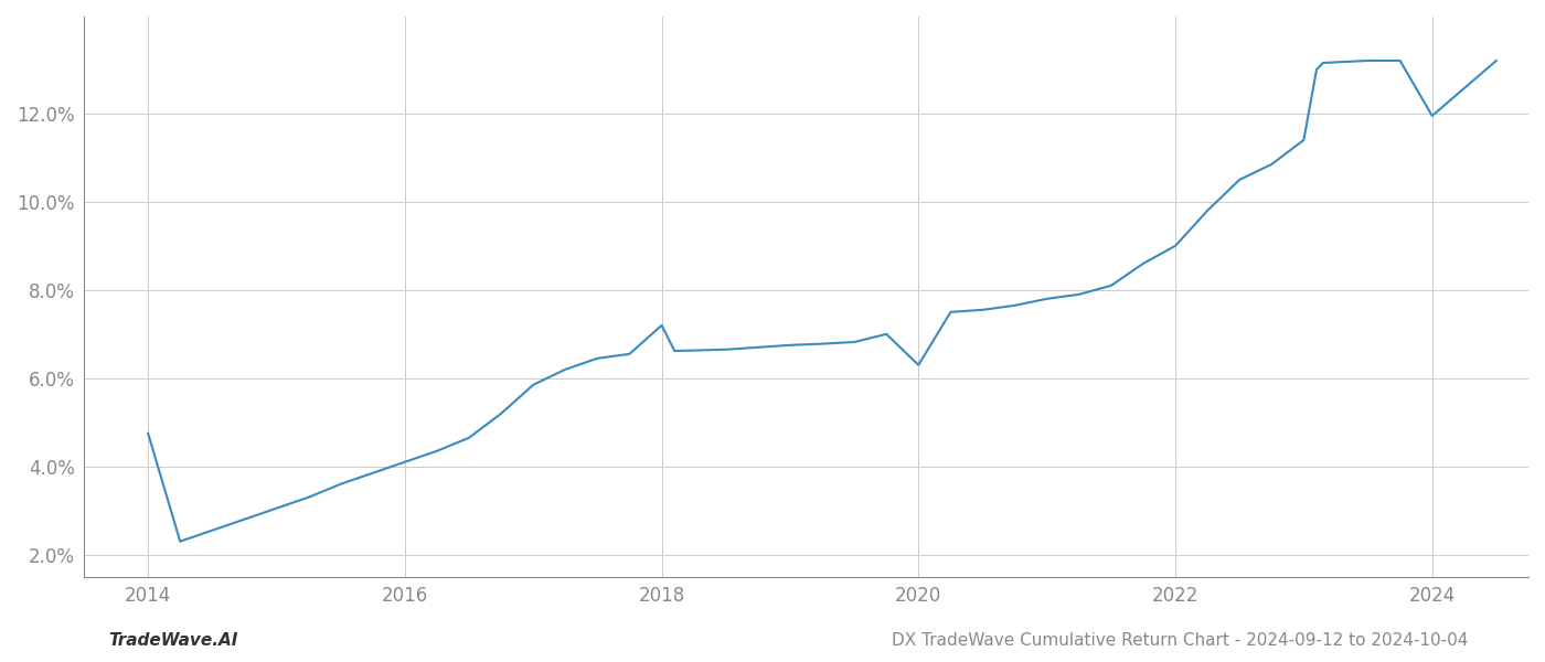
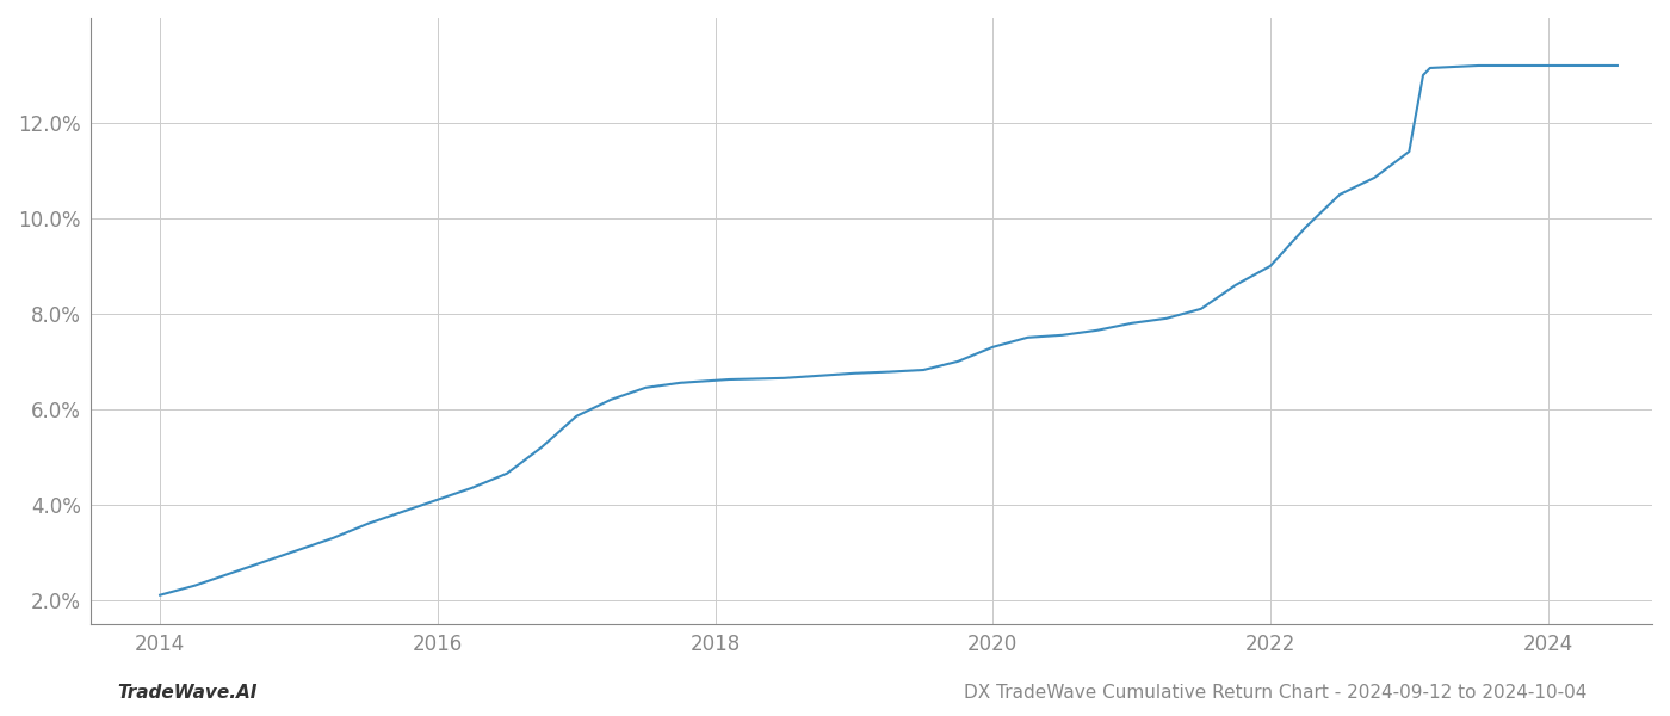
2014: 4.75% -> 2.10%
2018: 7.20% -> 6.60%
2020: 6.30% -> 7.30%
2024: 11.95% -> 13.20%
